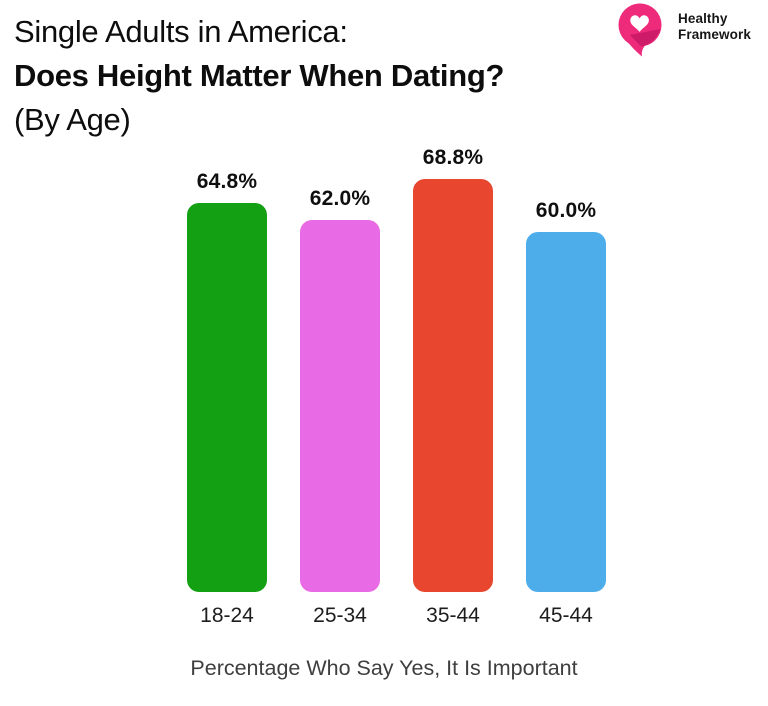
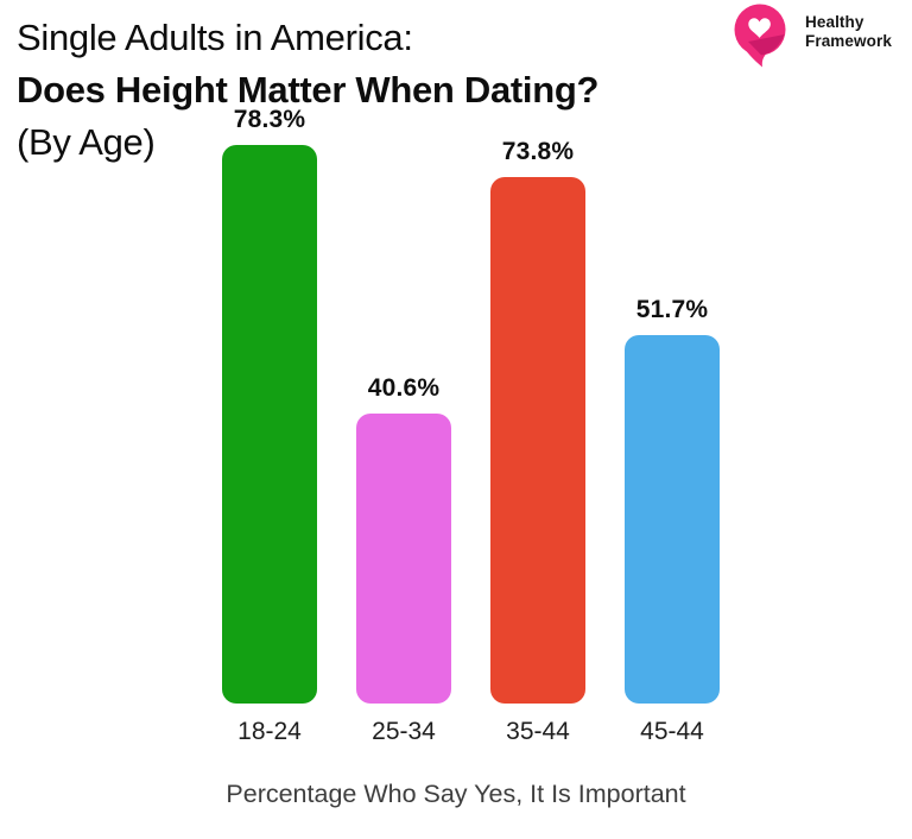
18-24: 64.8% -> 78.3%
25-34: 62.0% -> 40.6%
35-44: 68.8% -> 73.8%
45-44: 60.0% -> 51.7%
